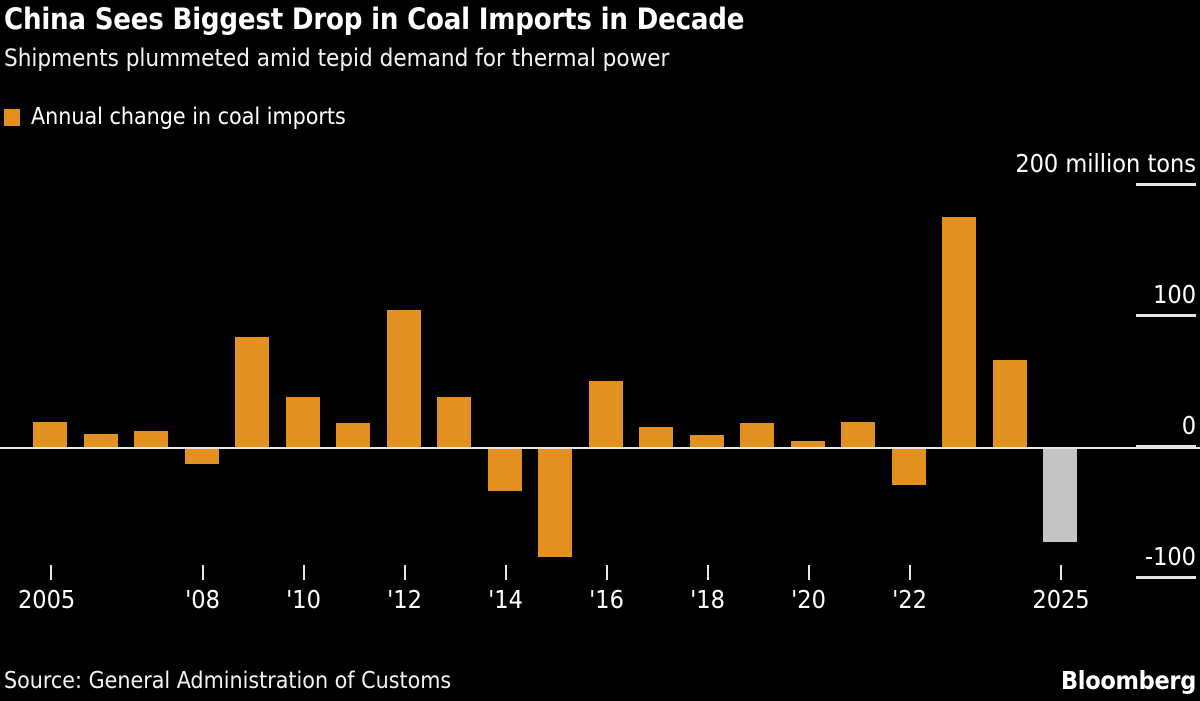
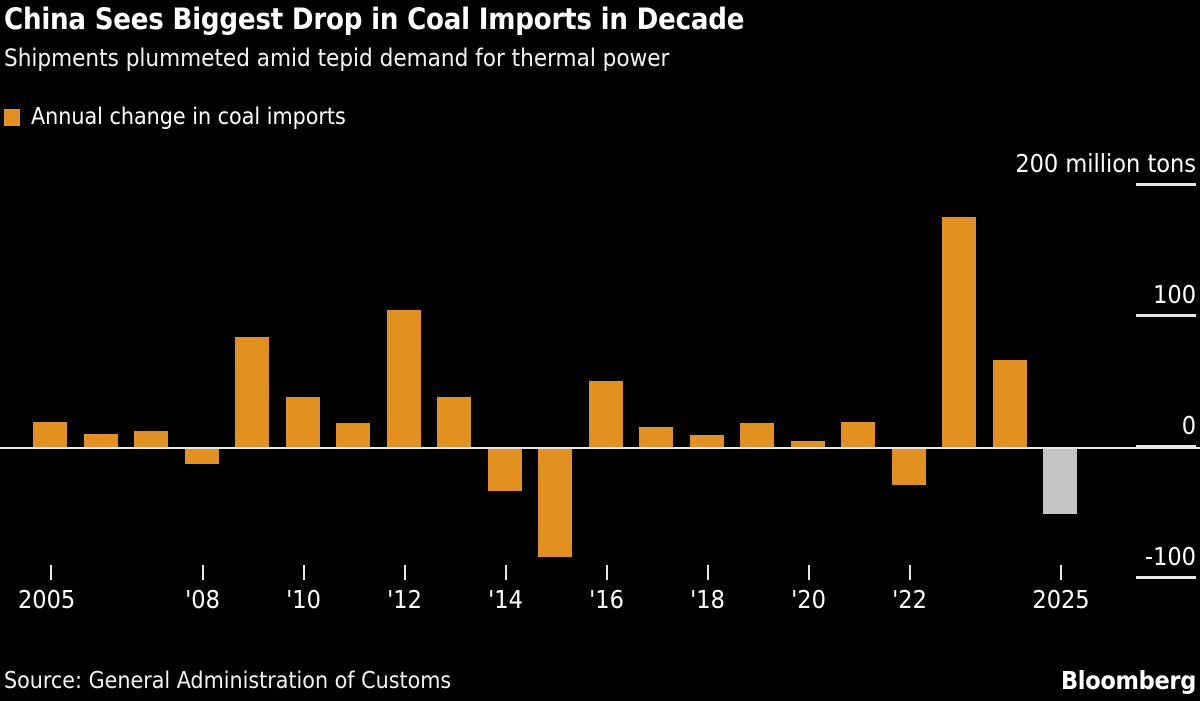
2025: -72 -> -50
